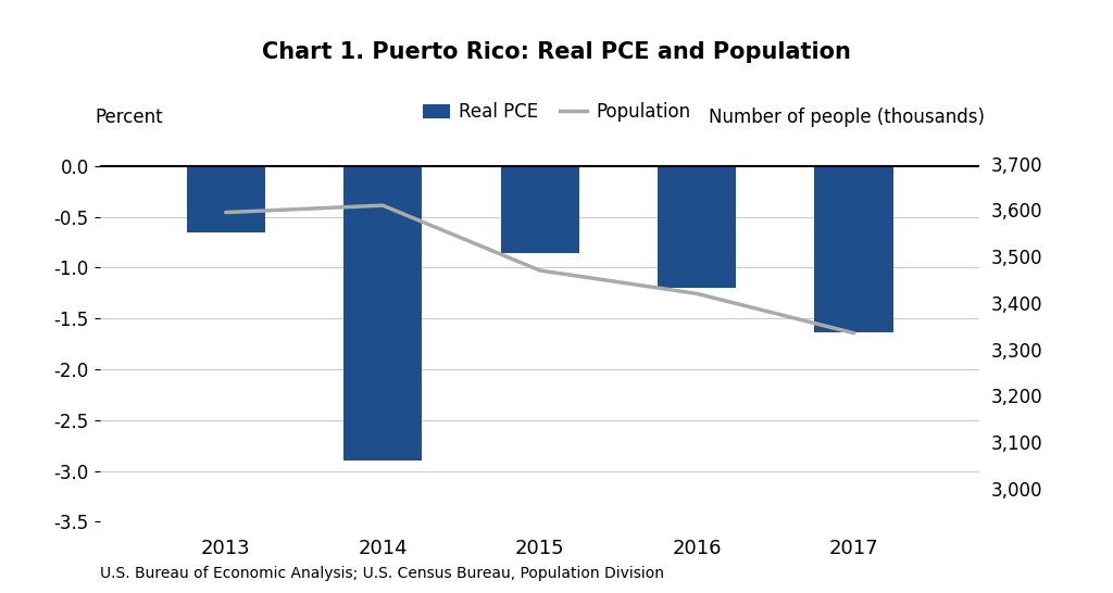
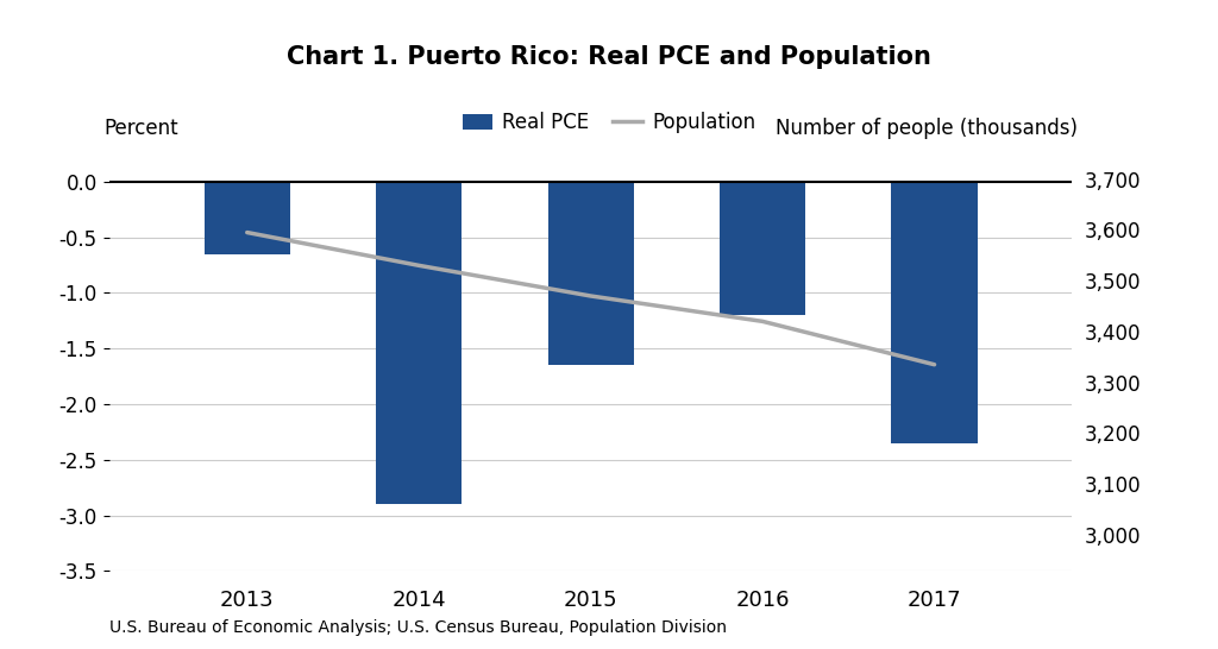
Population/2014: 3,610 -> 3,530
Real PCE/2015: -0.86 -> -1.65
Real PCE/2017: -1.64 -> -2.35
